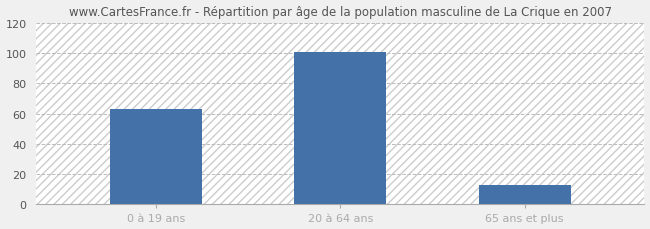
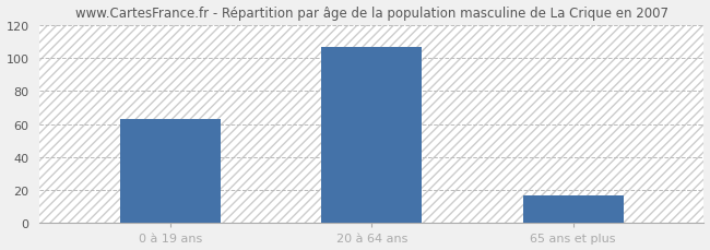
20 à 64 ans: 101 -> 107
65 ans et plus: 13 -> 17
